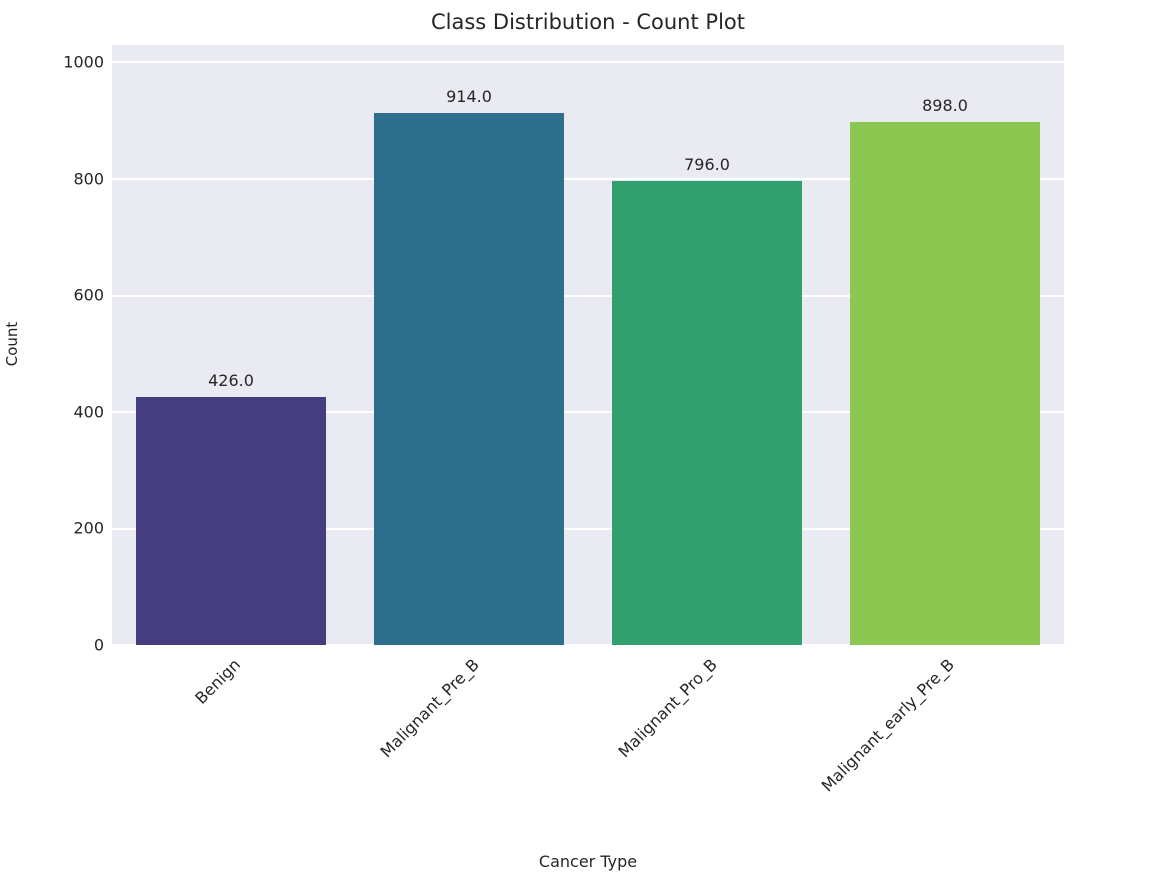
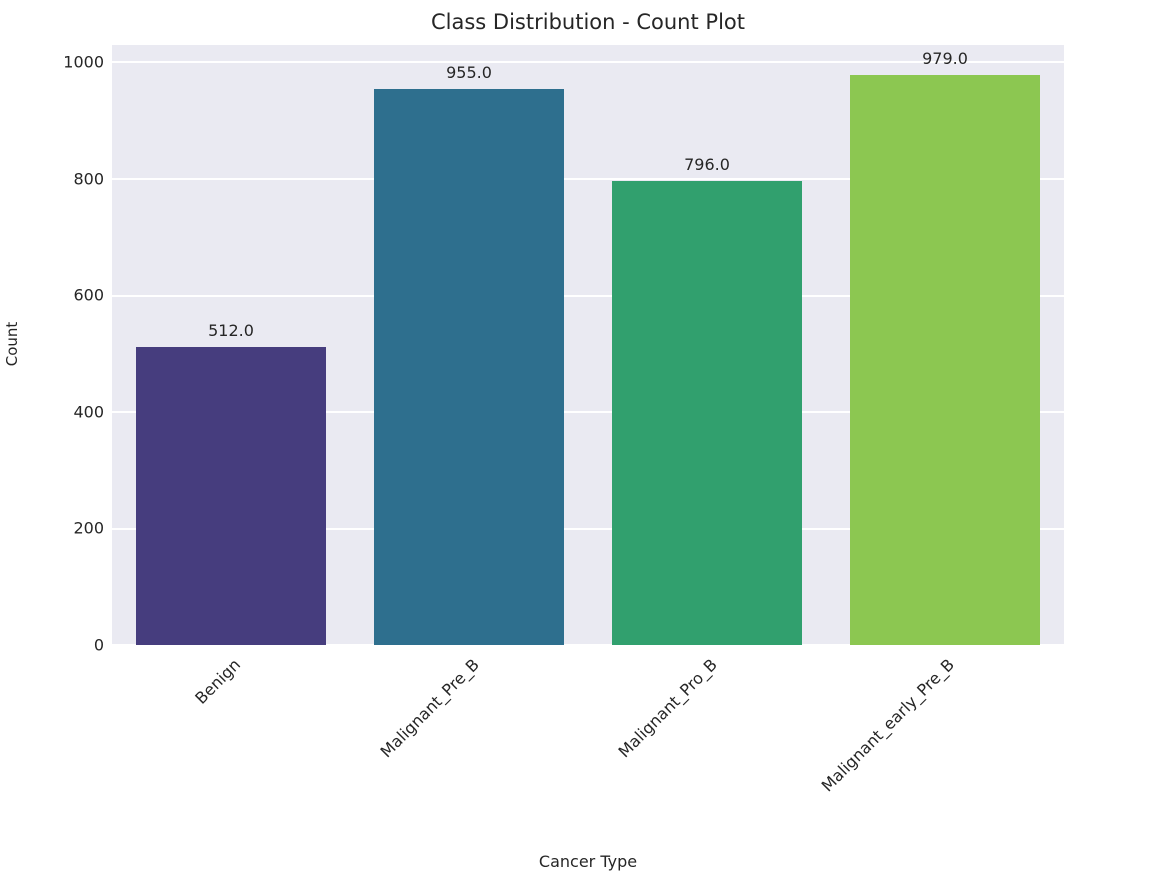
Benign: 426.0 -> 512.0
Malignant_Pre_B: 914.0 -> 955.0
Malignant_early_Pre_B: 898.0 -> 979.0
